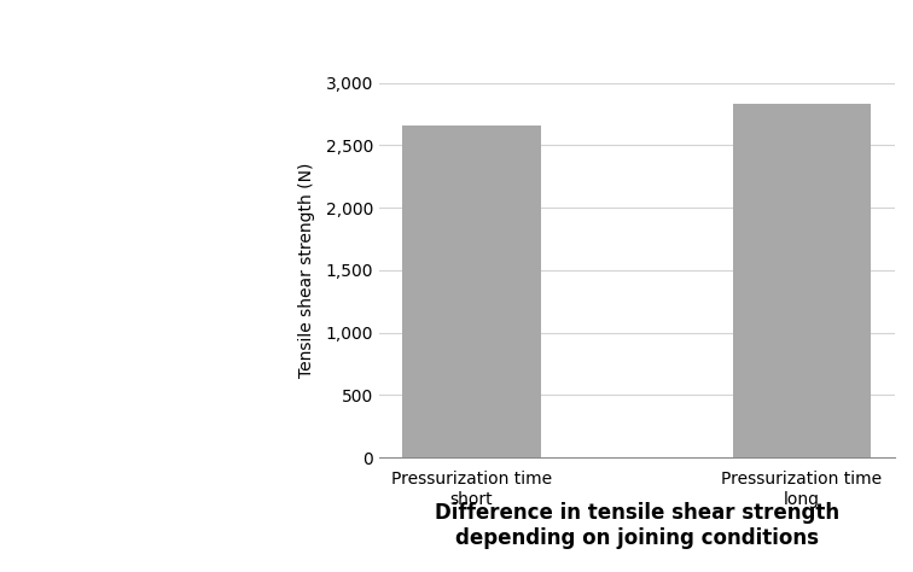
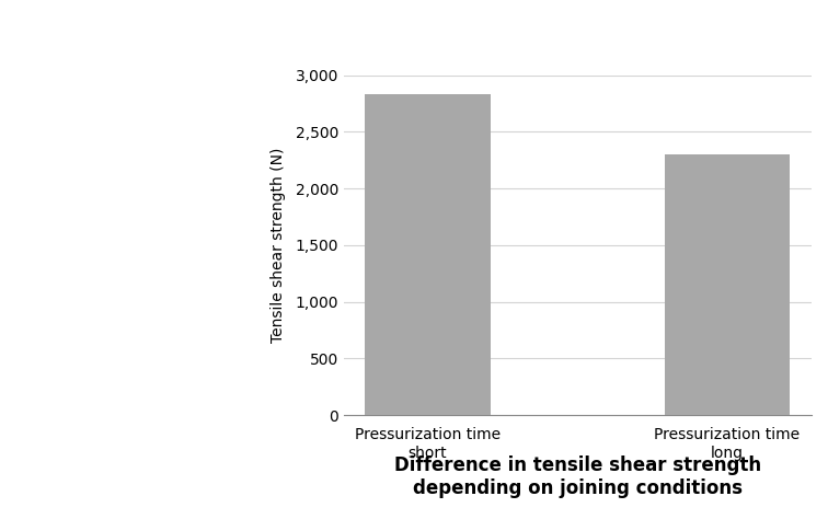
Pressurization time short: 2,660 -> 2,830
Pressurization time long: 2,830 -> 2,300
